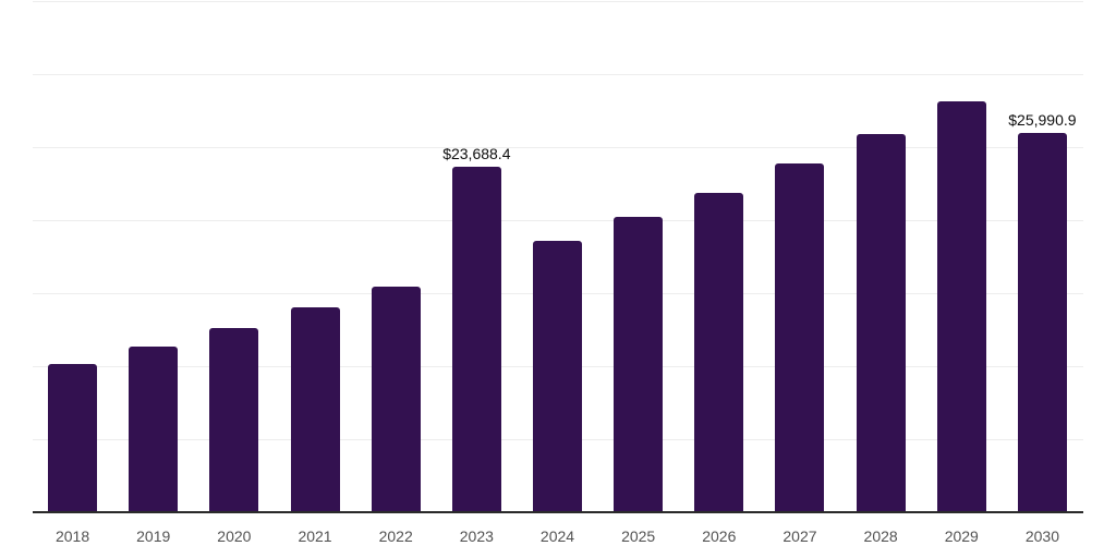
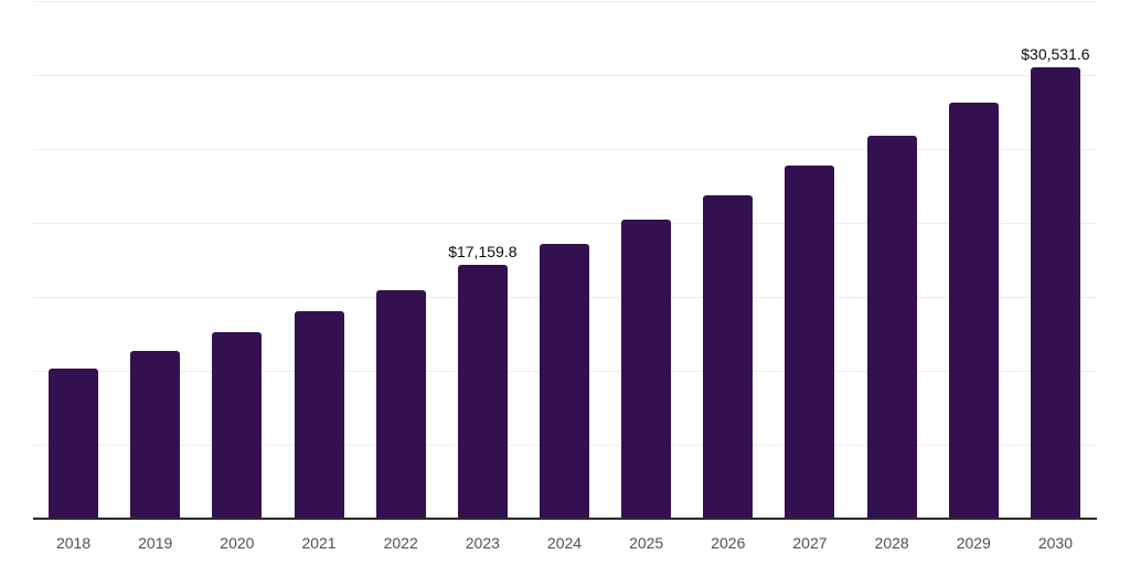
2023: $23,688.4 -> $17,159.8
2030: $25,990.9 -> $30,531.6
